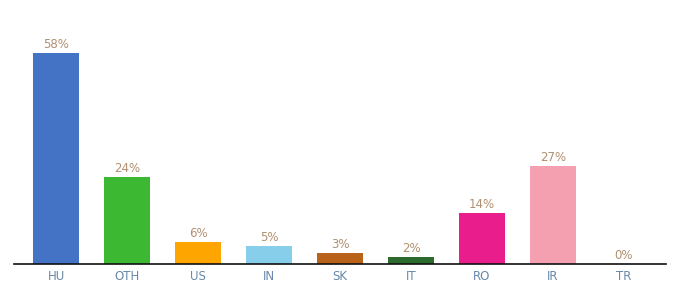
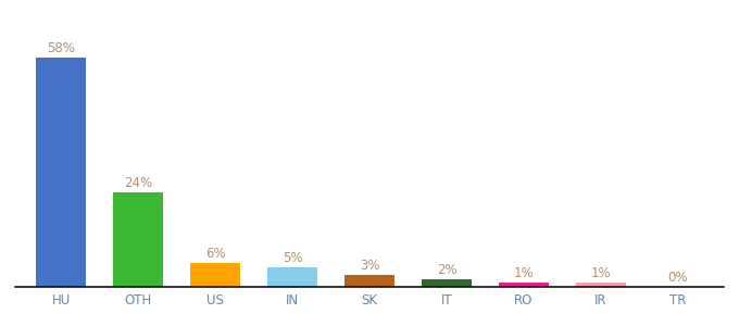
RO: 14% -> 1%
IR: 27% -> 1%
